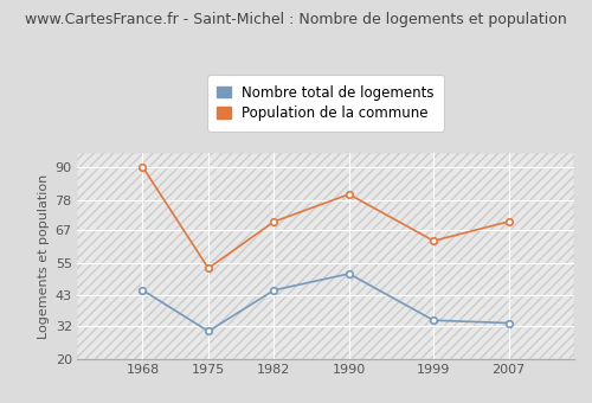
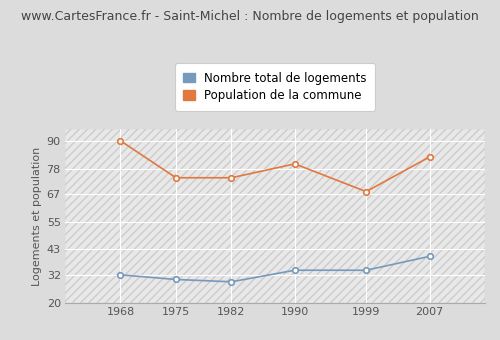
Nombre total de logements/1968: 45 -> 32
Population de la commune/1975: 53 -> 74
Nombre total de logements/1982: 45 -> 29
Population de la commune/1982: 70 -> 74
Nombre total de logements/1990: 51 -> 34
Population de la commune/1999: 63 -> 68
Nombre total de logements/2007: 33 -> 40
Population de la commune/2007: 70 -> 83
